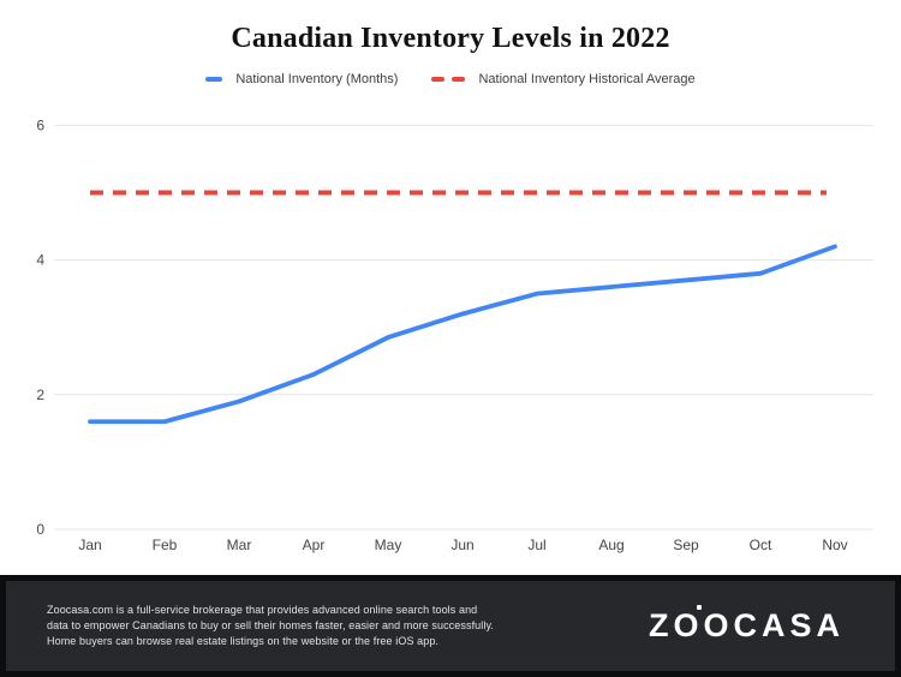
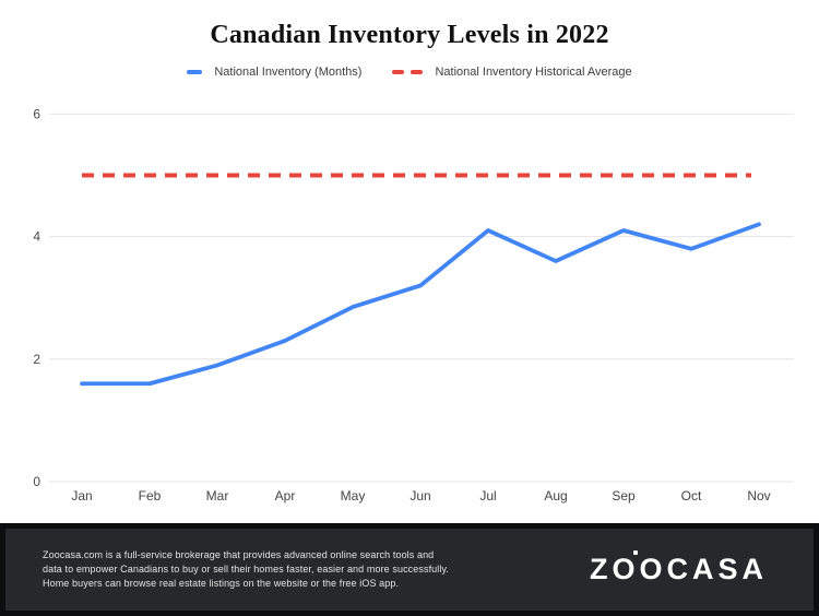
National Inventory (Months)/Jul: 3.5 -> 4.1
National Inventory (Months)/Sep: 3.7 -> 4.1
